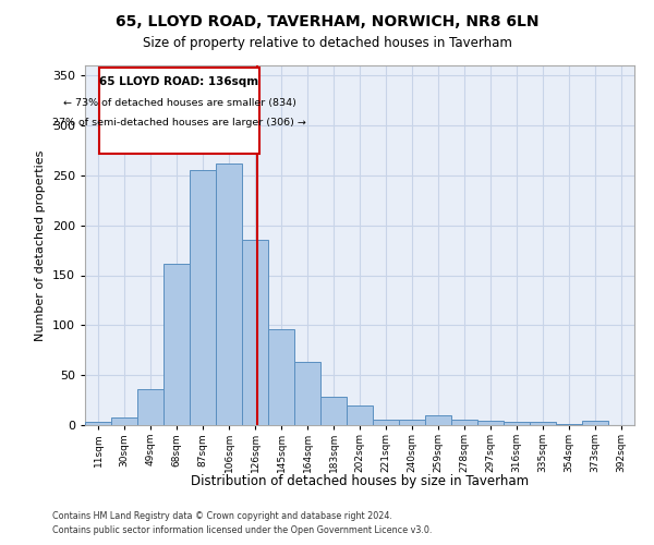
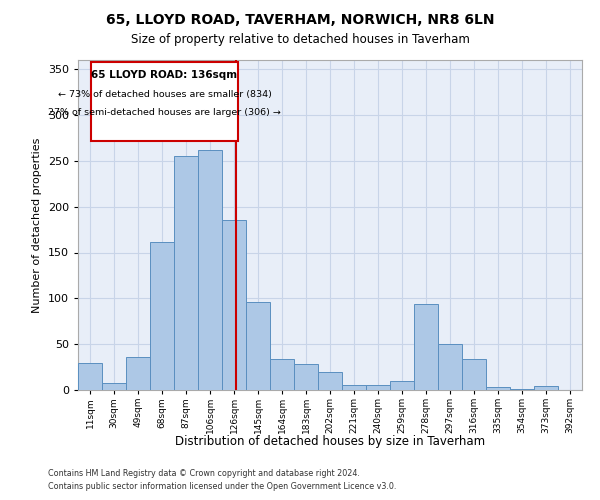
11sqm: 3 -> 30
164sqm: 63 -> 34
278sqm: 6 -> 94
297sqm: 4 -> 50
316sqm: 3 -> 34
